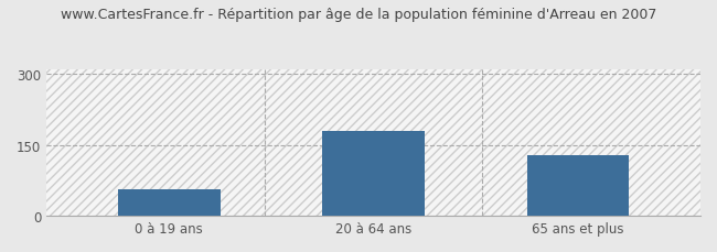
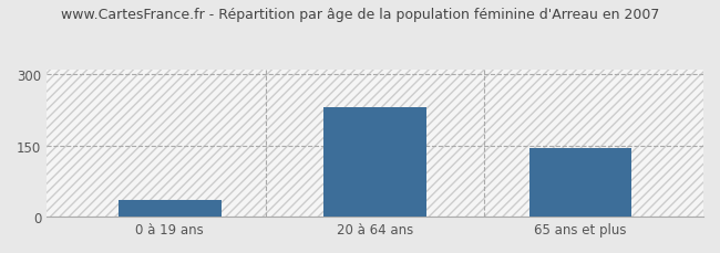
0 à 19 ans: 55 -> 35
20 à 64 ans: 180 -> 230
65 ans et plus: 128 -> 145
